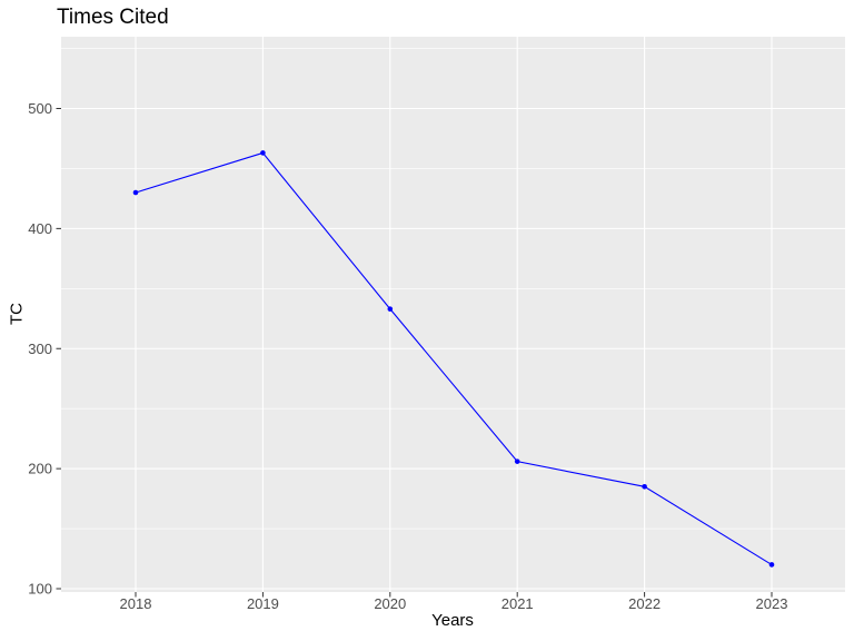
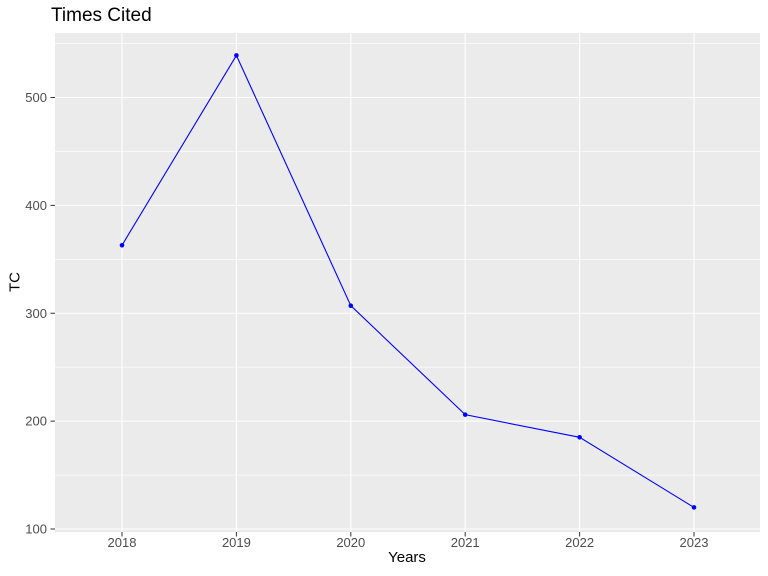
2018: 430 -> 363
2019: 463 -> 539
2020: 333 -> 307
